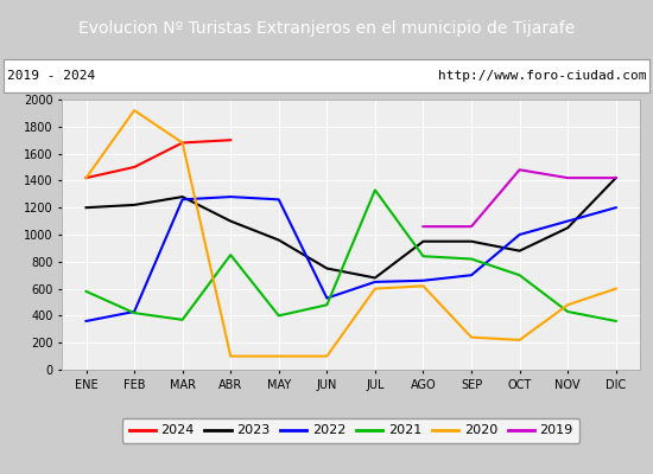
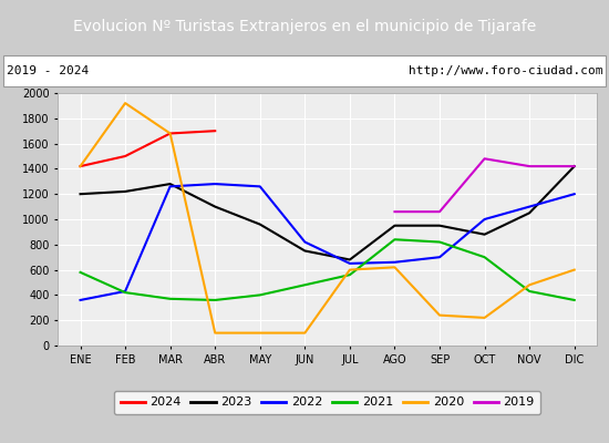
2021/ABR: 850 -> 360
2022/JUN: 530 -> 820
2021/JUL: 1330 -> 560
